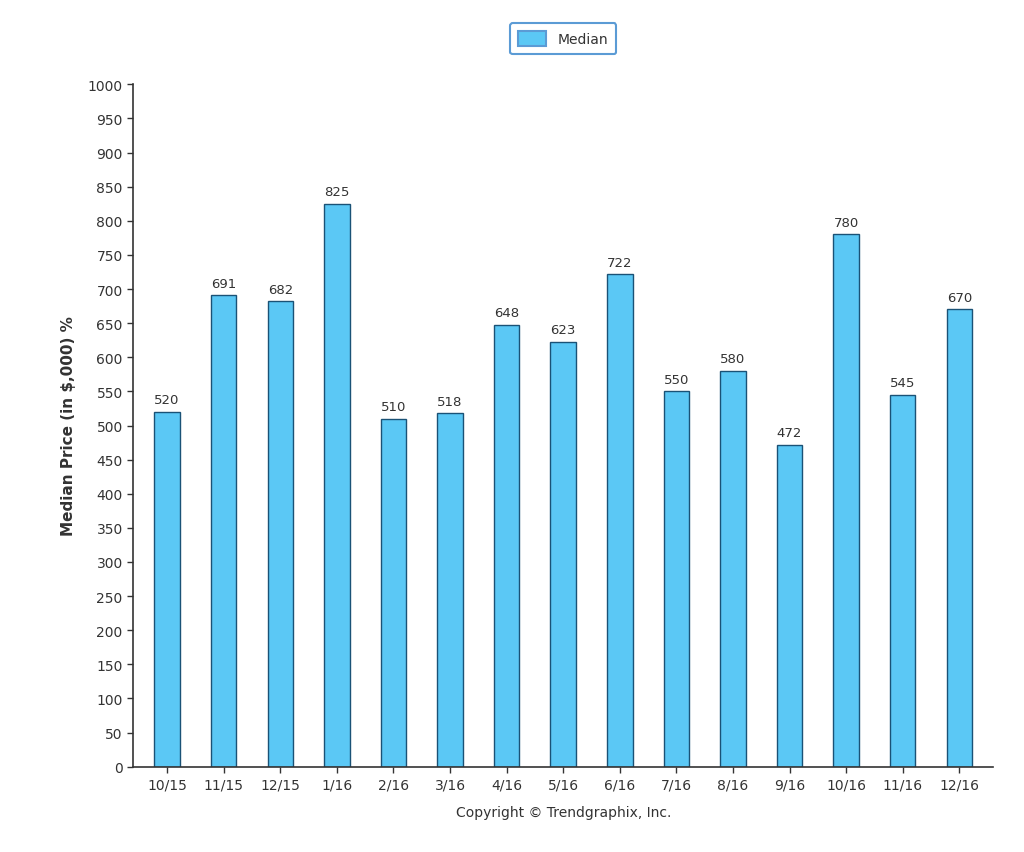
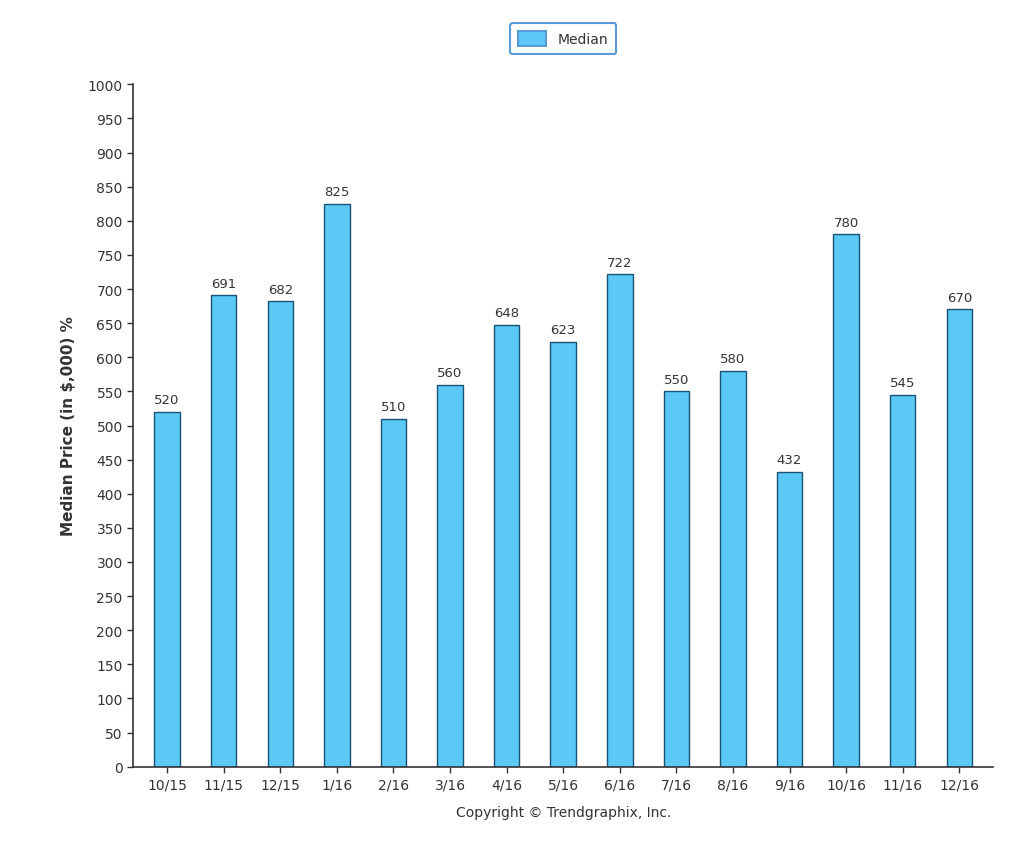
3/16: 518 -> 560
9/16: 472 -> 432
